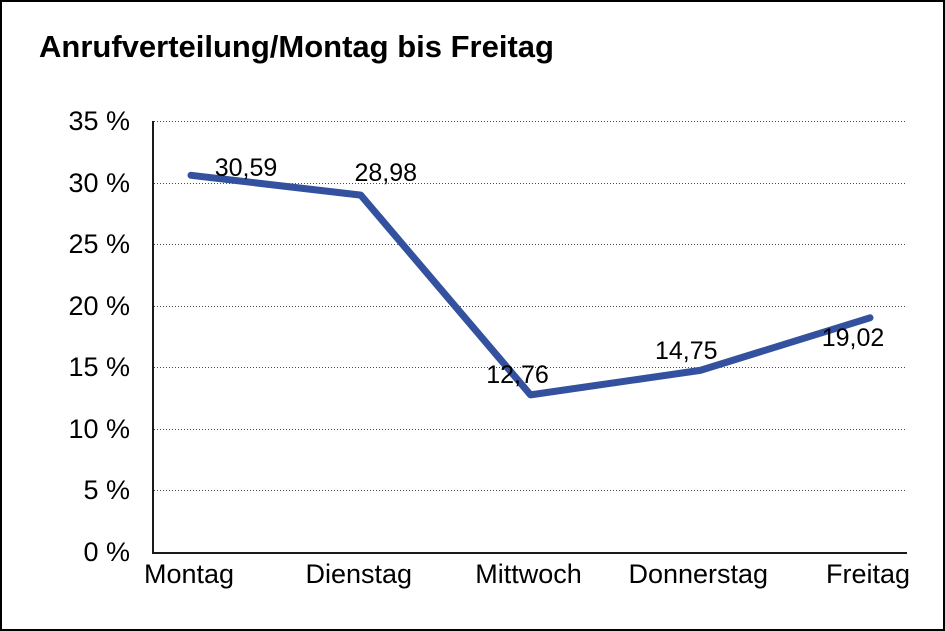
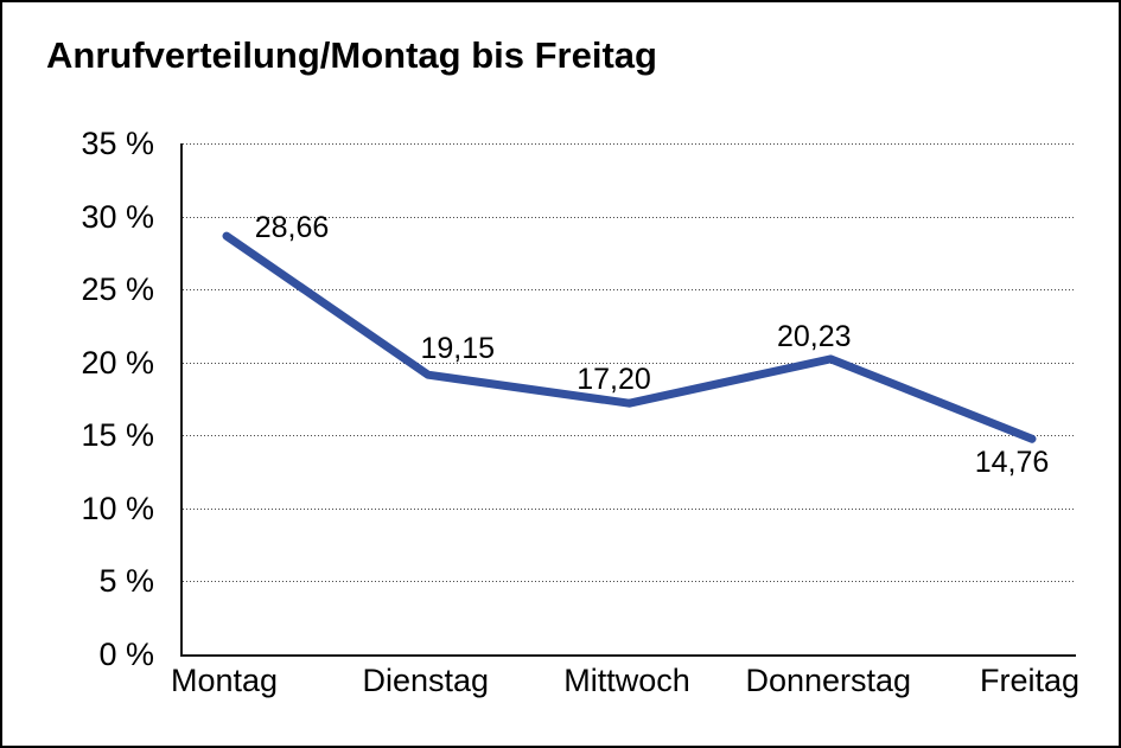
Montag: 30,59 -> 28,66
Dienstag: 28,98 -> 19,15
Mittwoch: 12,76 -> 17,20
Donnerstag: 14,75 -> 20,23
Freitag: 19,02 -> 14,76
